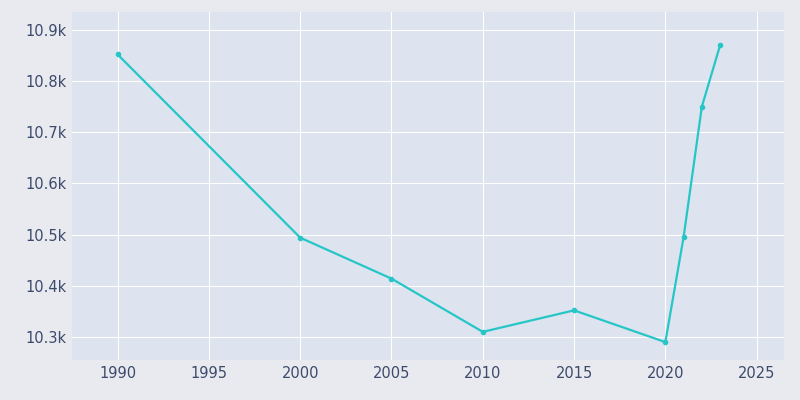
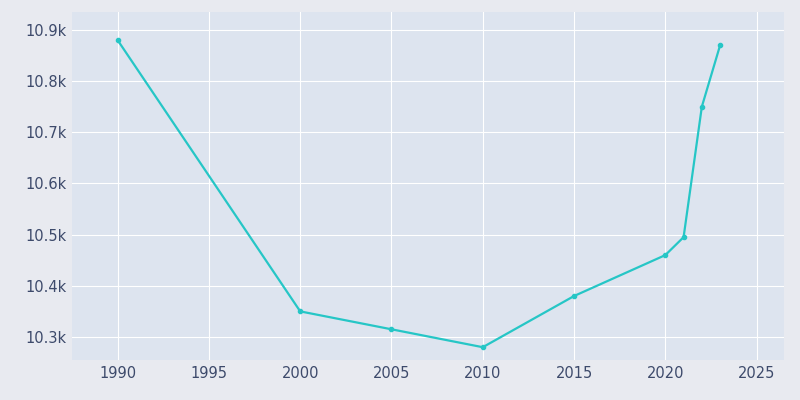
1990: 10.852k -> 10.880k
2000: 10.494k -> 10.350k
2005: 10.414k -> 10.315k
2010: 10.310k -> 10.280k
2015: 10.352k -> 10.380k
2020: 10.290k -> 10.460k
